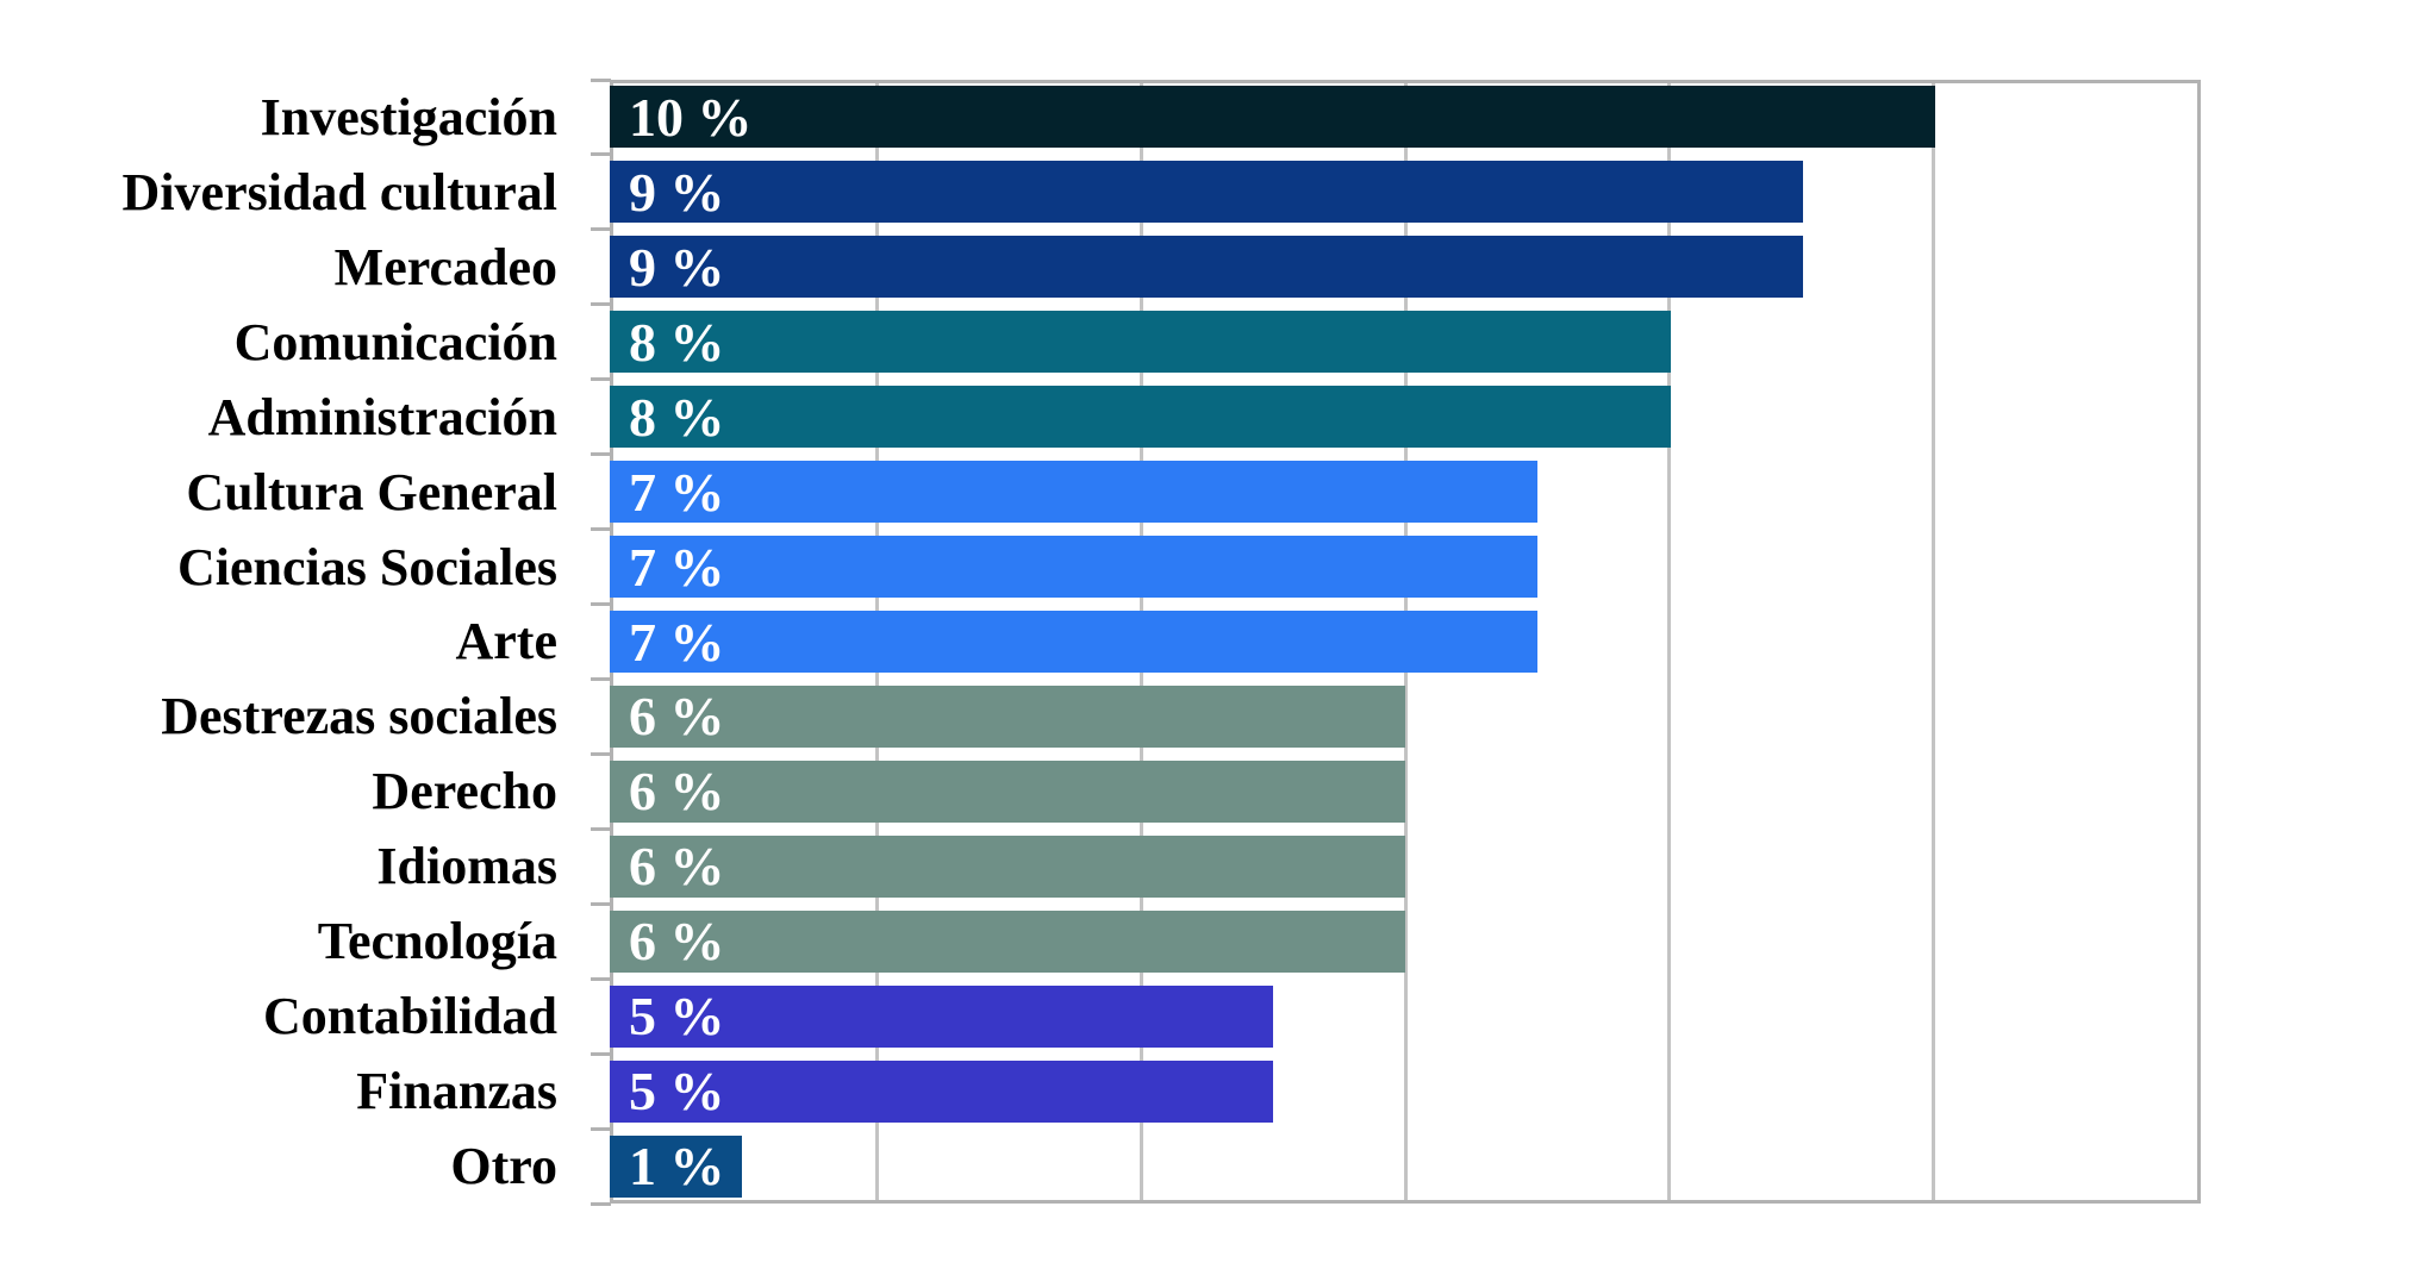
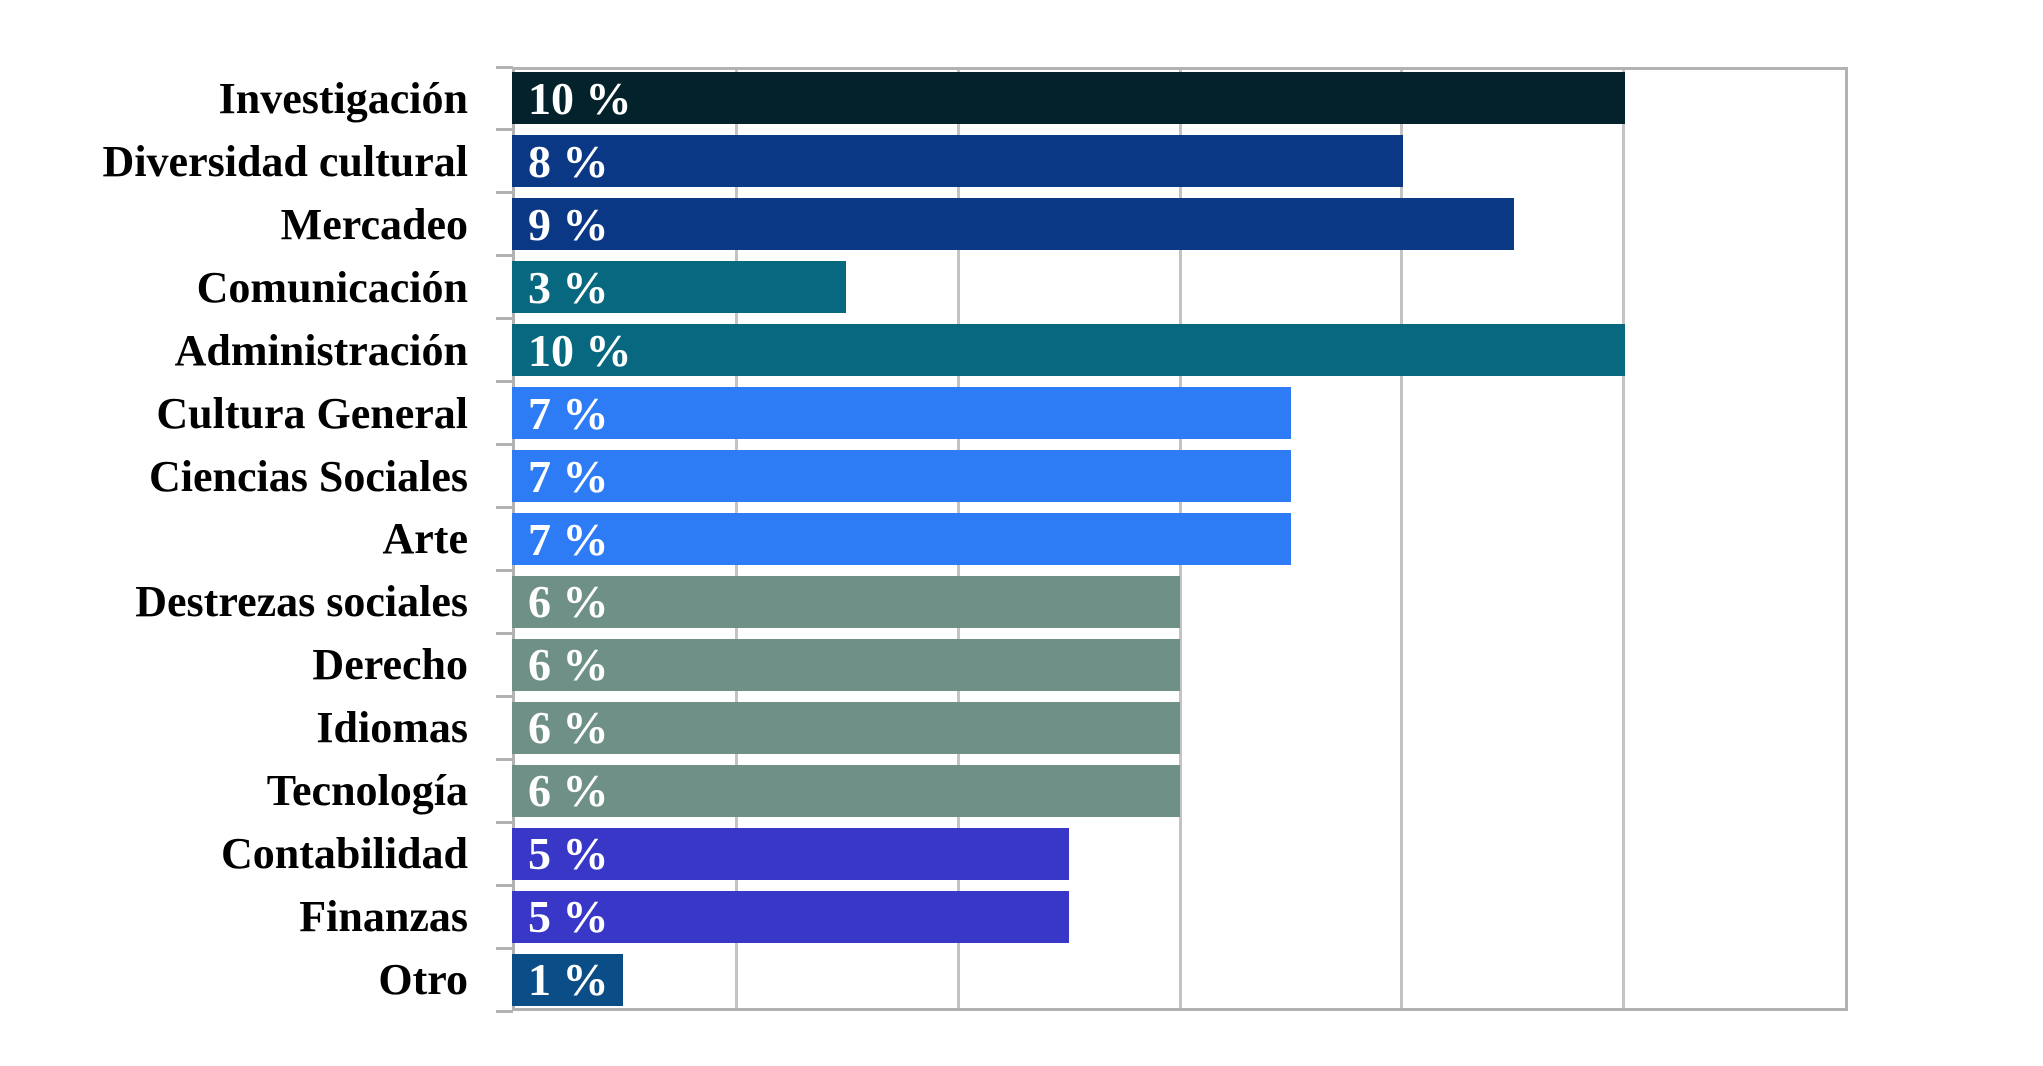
Diversidad cultural: 9 -> 8
Comunicación: 8 -> 3
Administración: 8 -> 10
